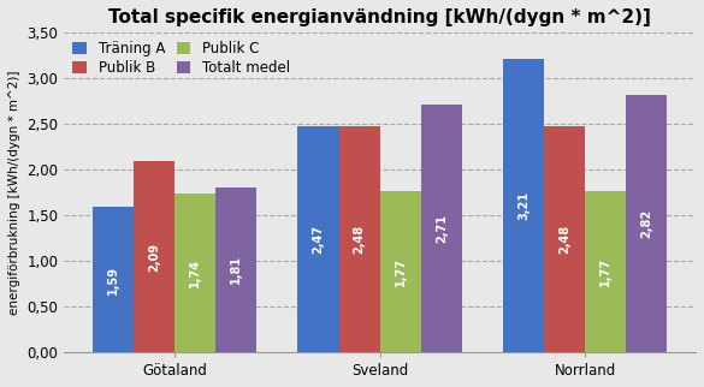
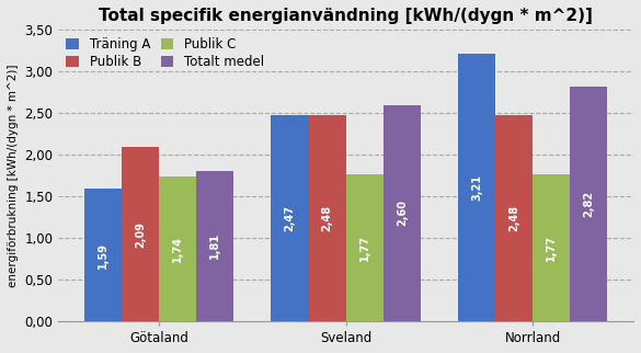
Totalt medel/Sveland: 2,71 -> 2,60
